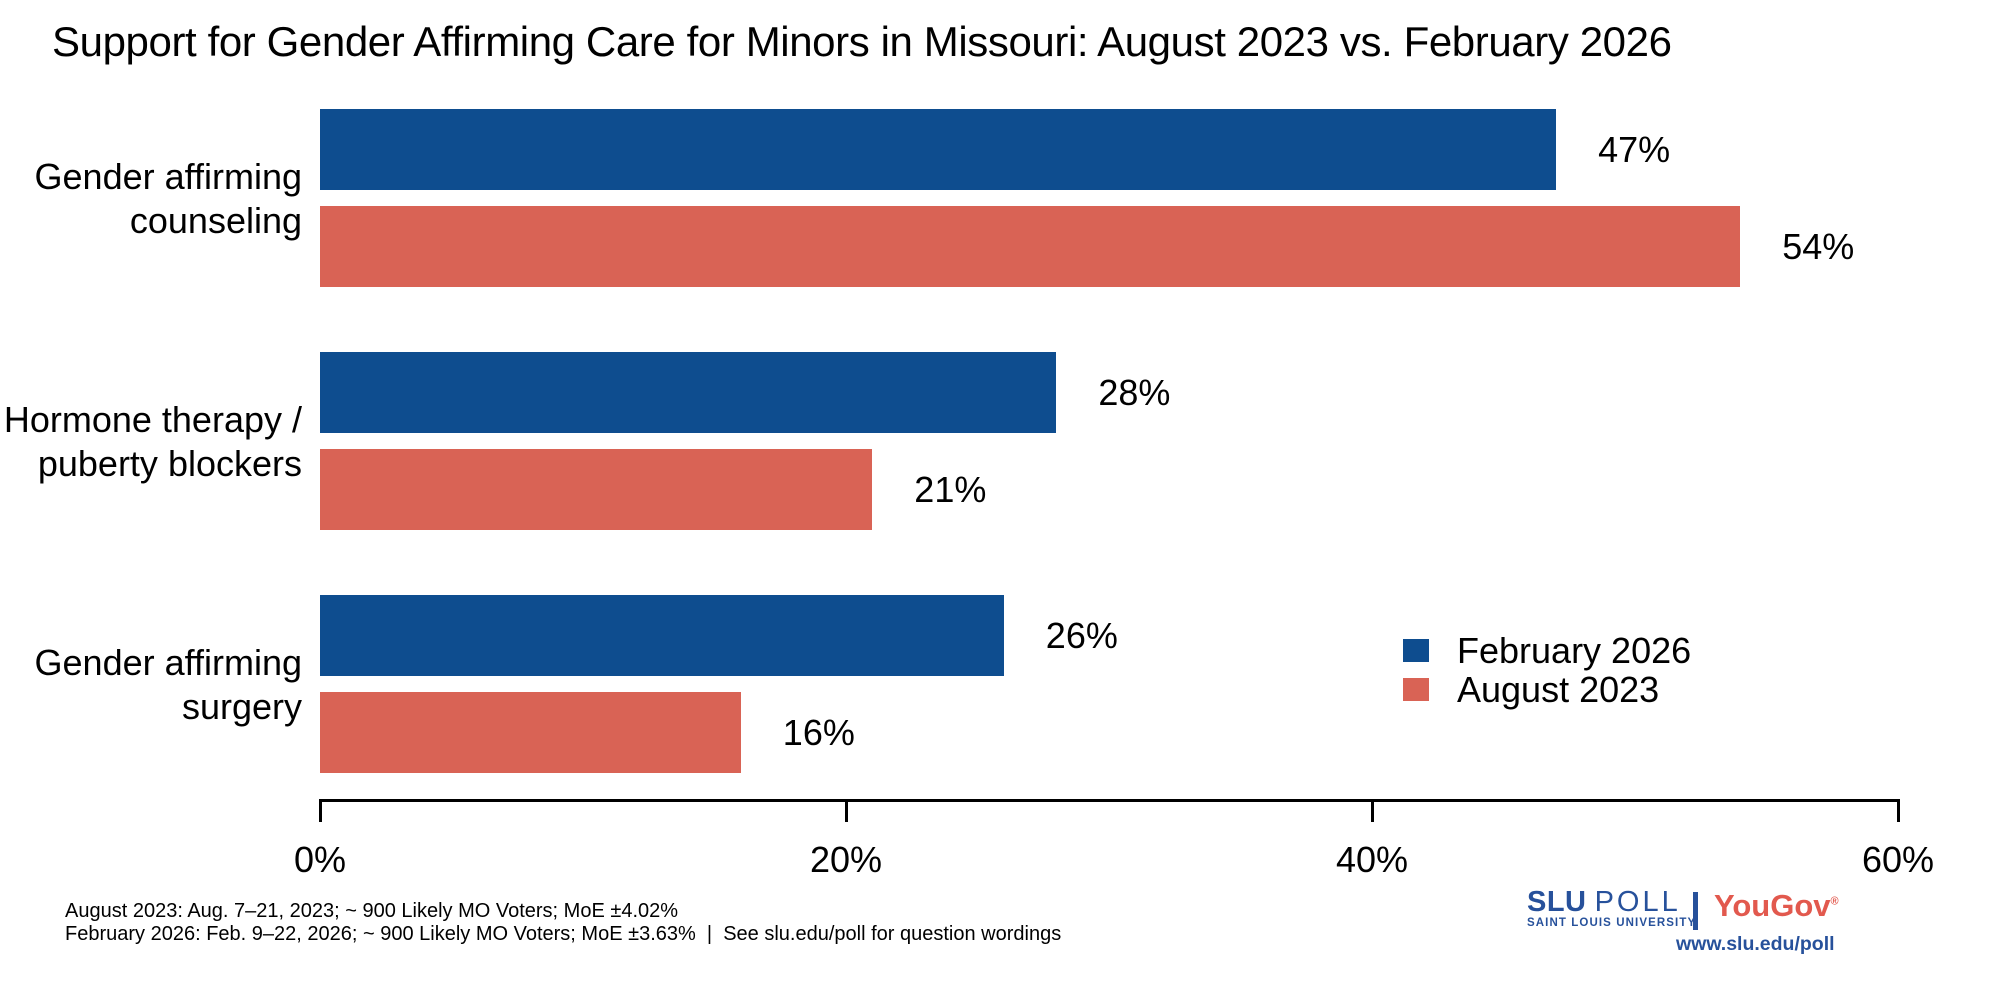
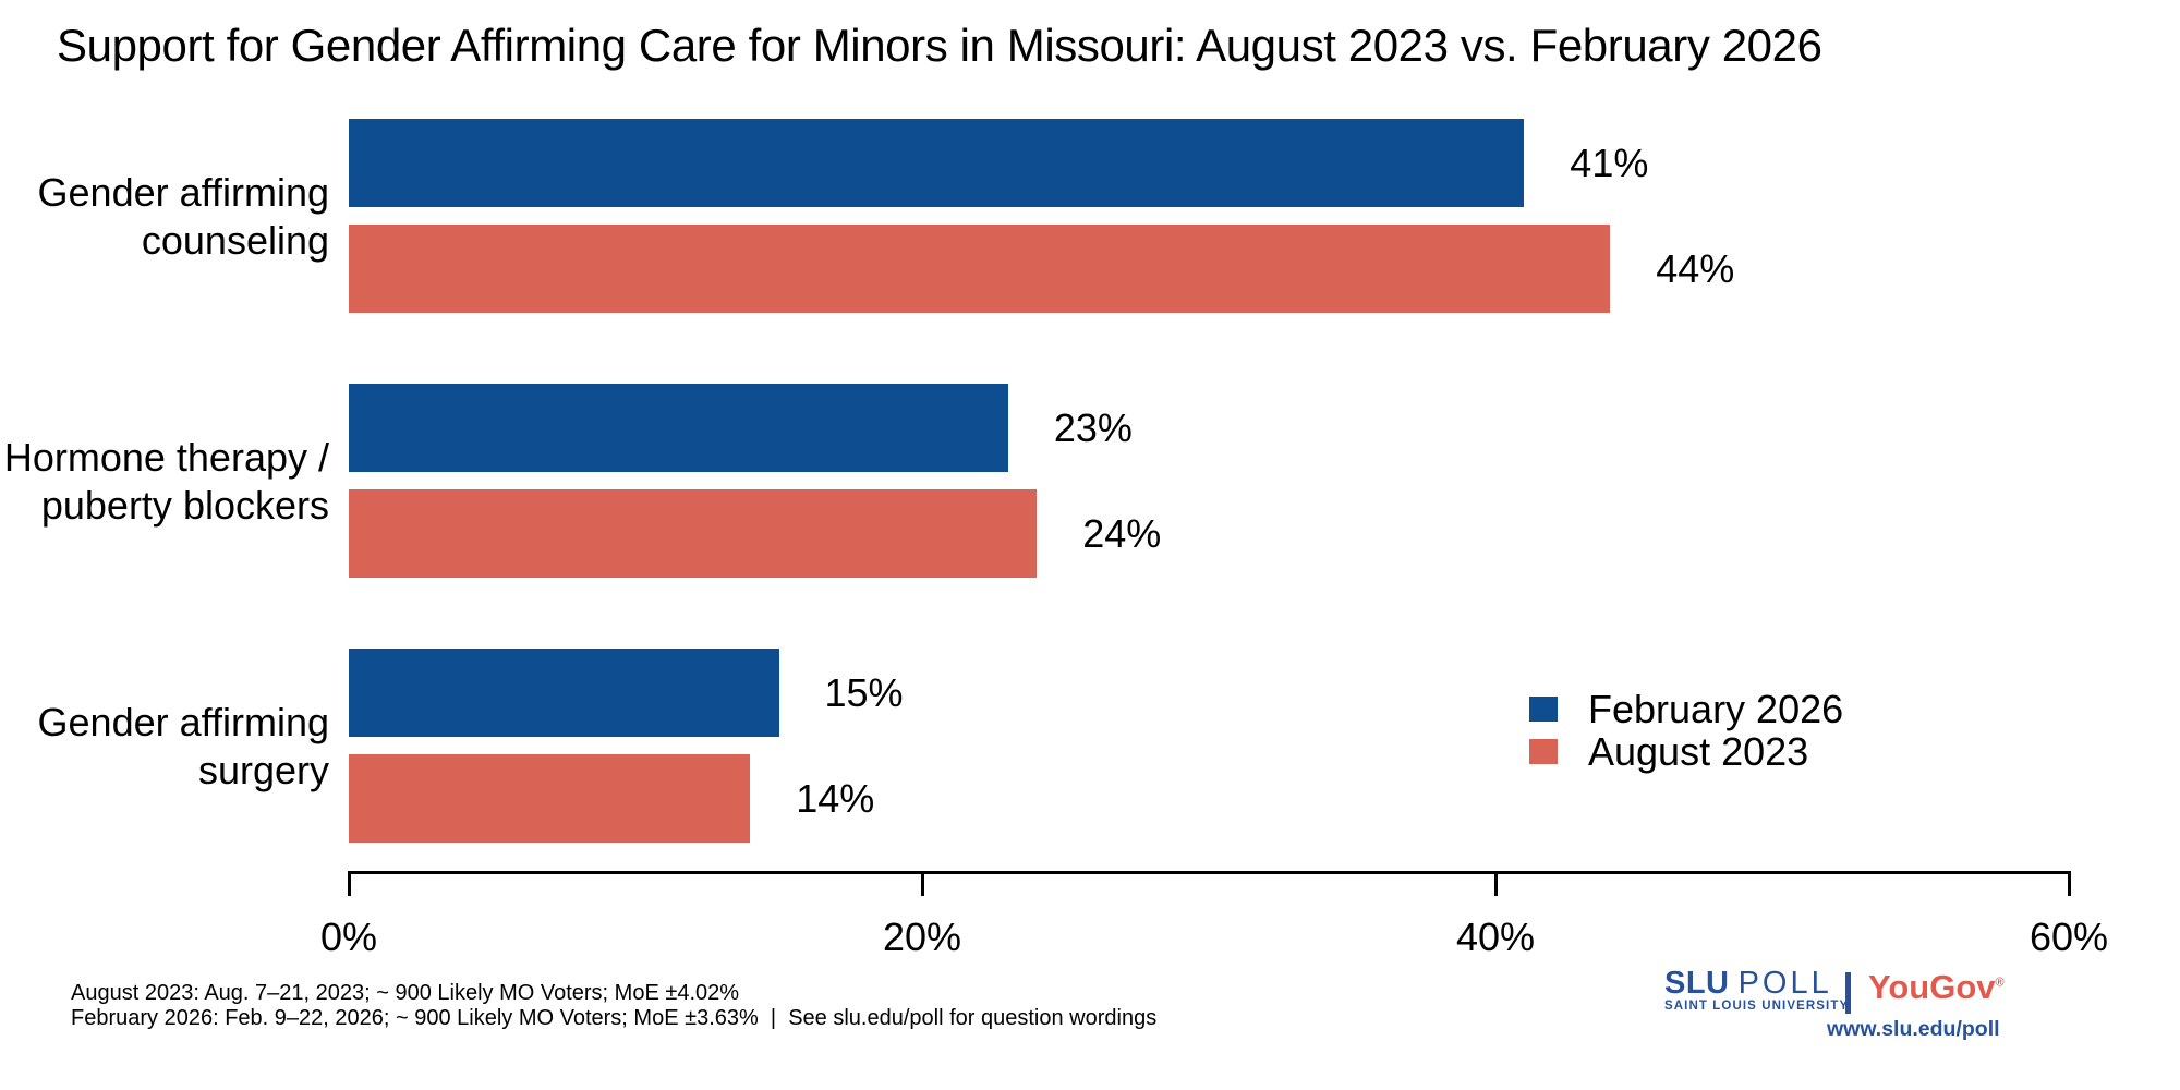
February 2026/Gender affirming counseling: 47% -> 41%
August 2023/Gender affirming counseling: 54% -> 44%
February 2026/Hormone therapy / puberty blockers: 28% -> 23%
August 2023/Hormone therapy / puberty blockers: 21% -> 24%
February 2026/Gender affirming surgery: 26% -> 15%
August 2023/Gender affirming surgery: 16% -> 14%
